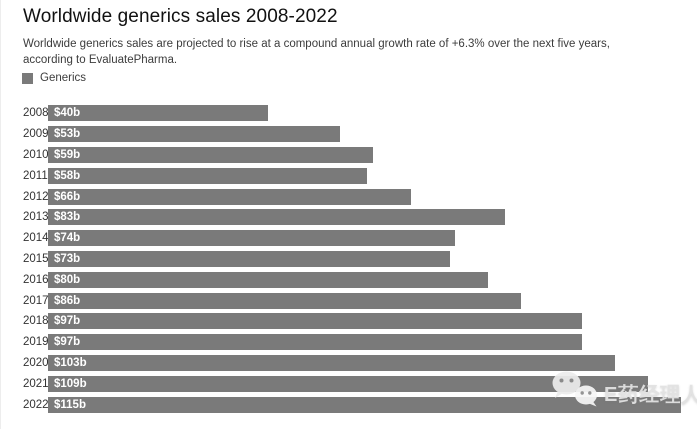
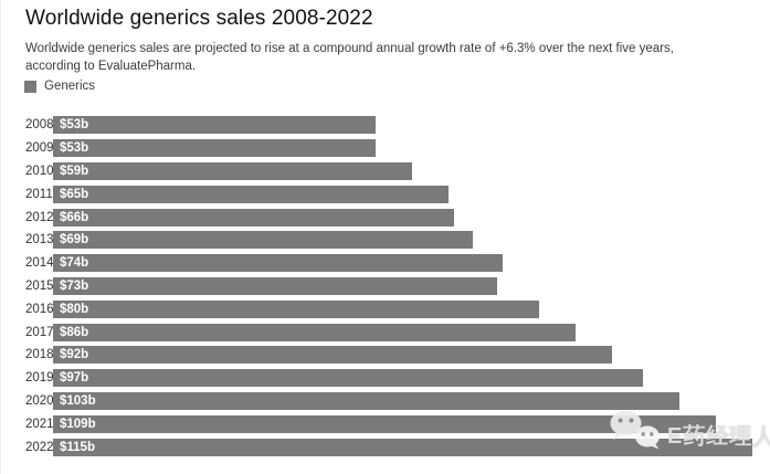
2008: $40b -> $53b
2011: $58b -> $65b
2013: $83b -> $69b
2018: $97b -> $92b
